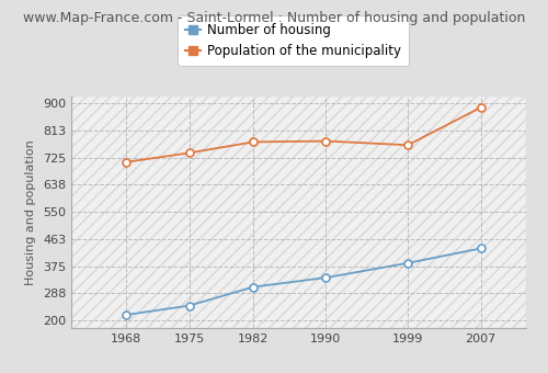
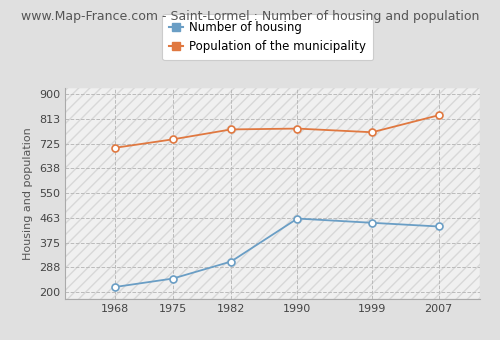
Number of housing/1990: 338 -> 460
Number of housing/1999: 385 -> 445
Population of the municipality/2007: 886 -> 825
